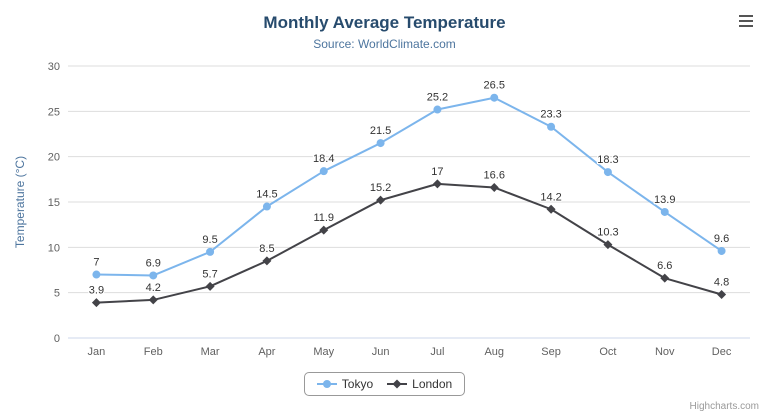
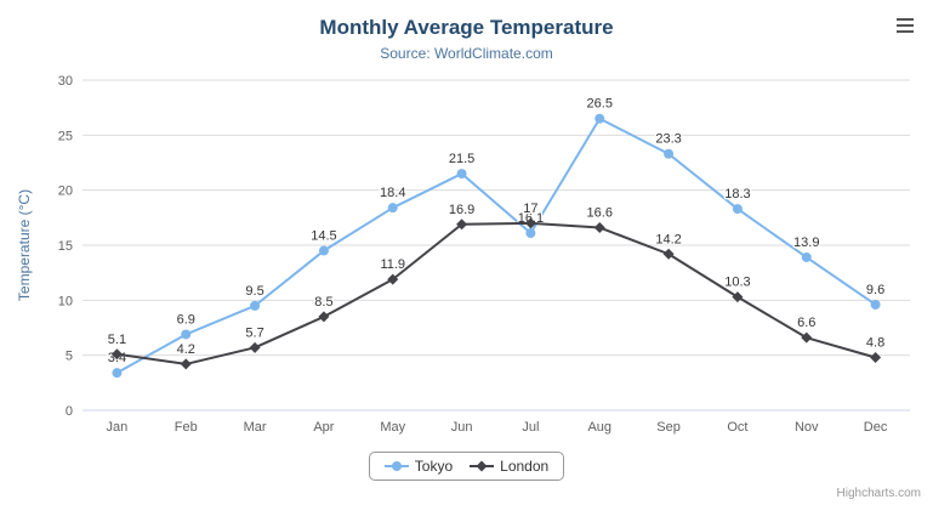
Tokyo/Jan: 7 -> 3.4
London/Jan: 3.9 -> 5.1
London/Jun: 15.2 -> 16.9
Tokyo/Jul: 25.2 -> 16.1
